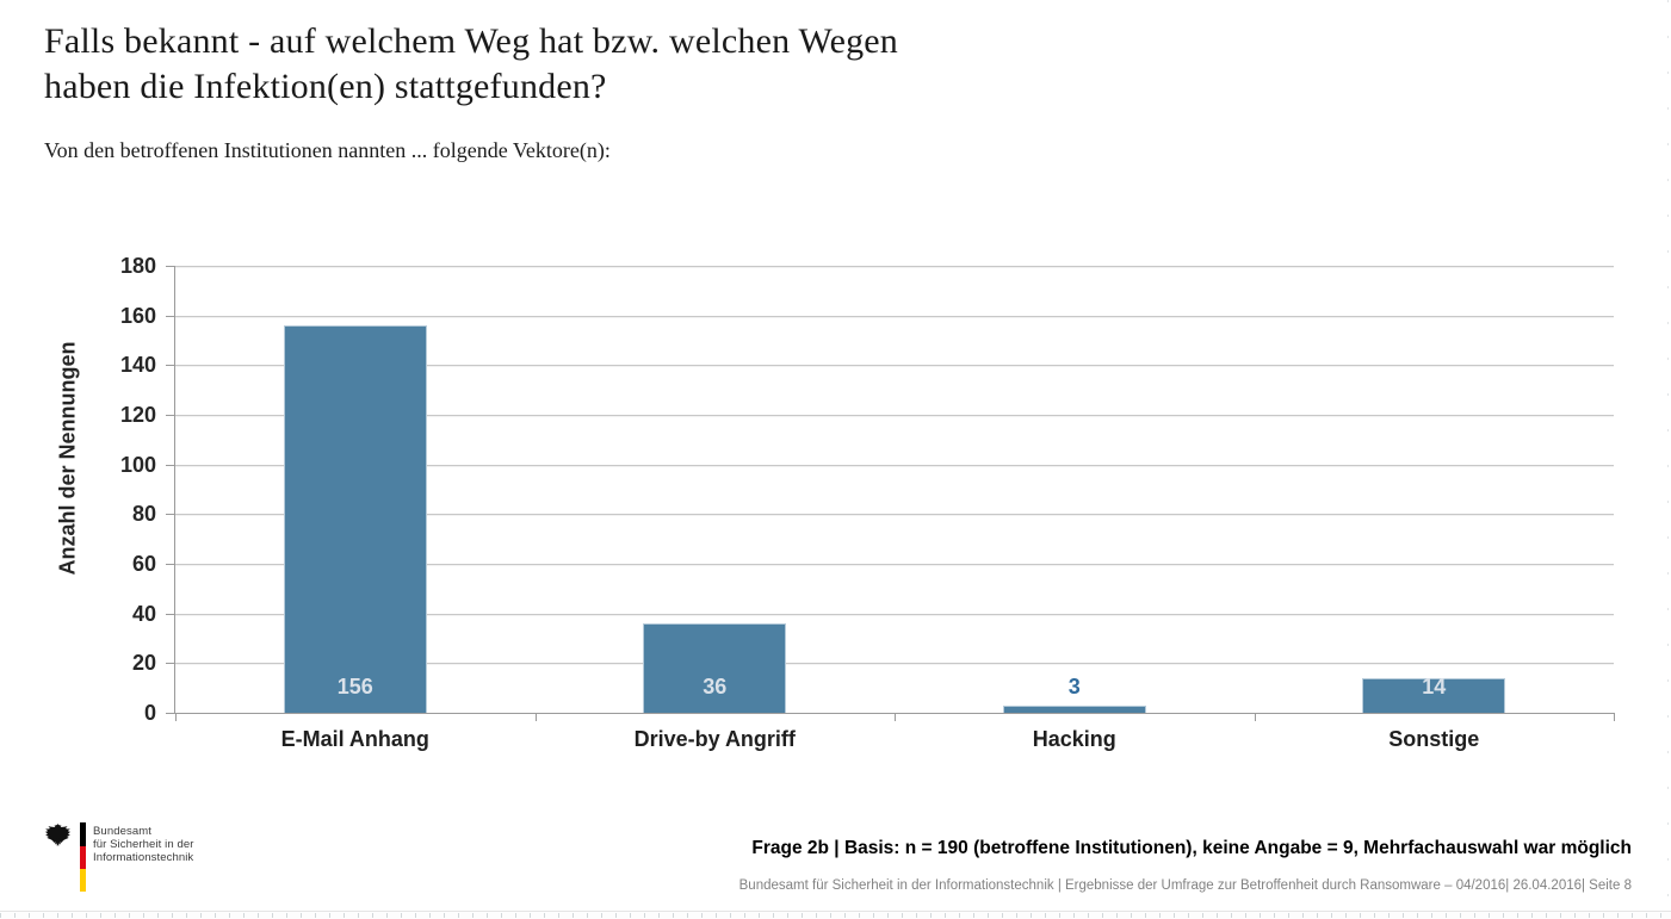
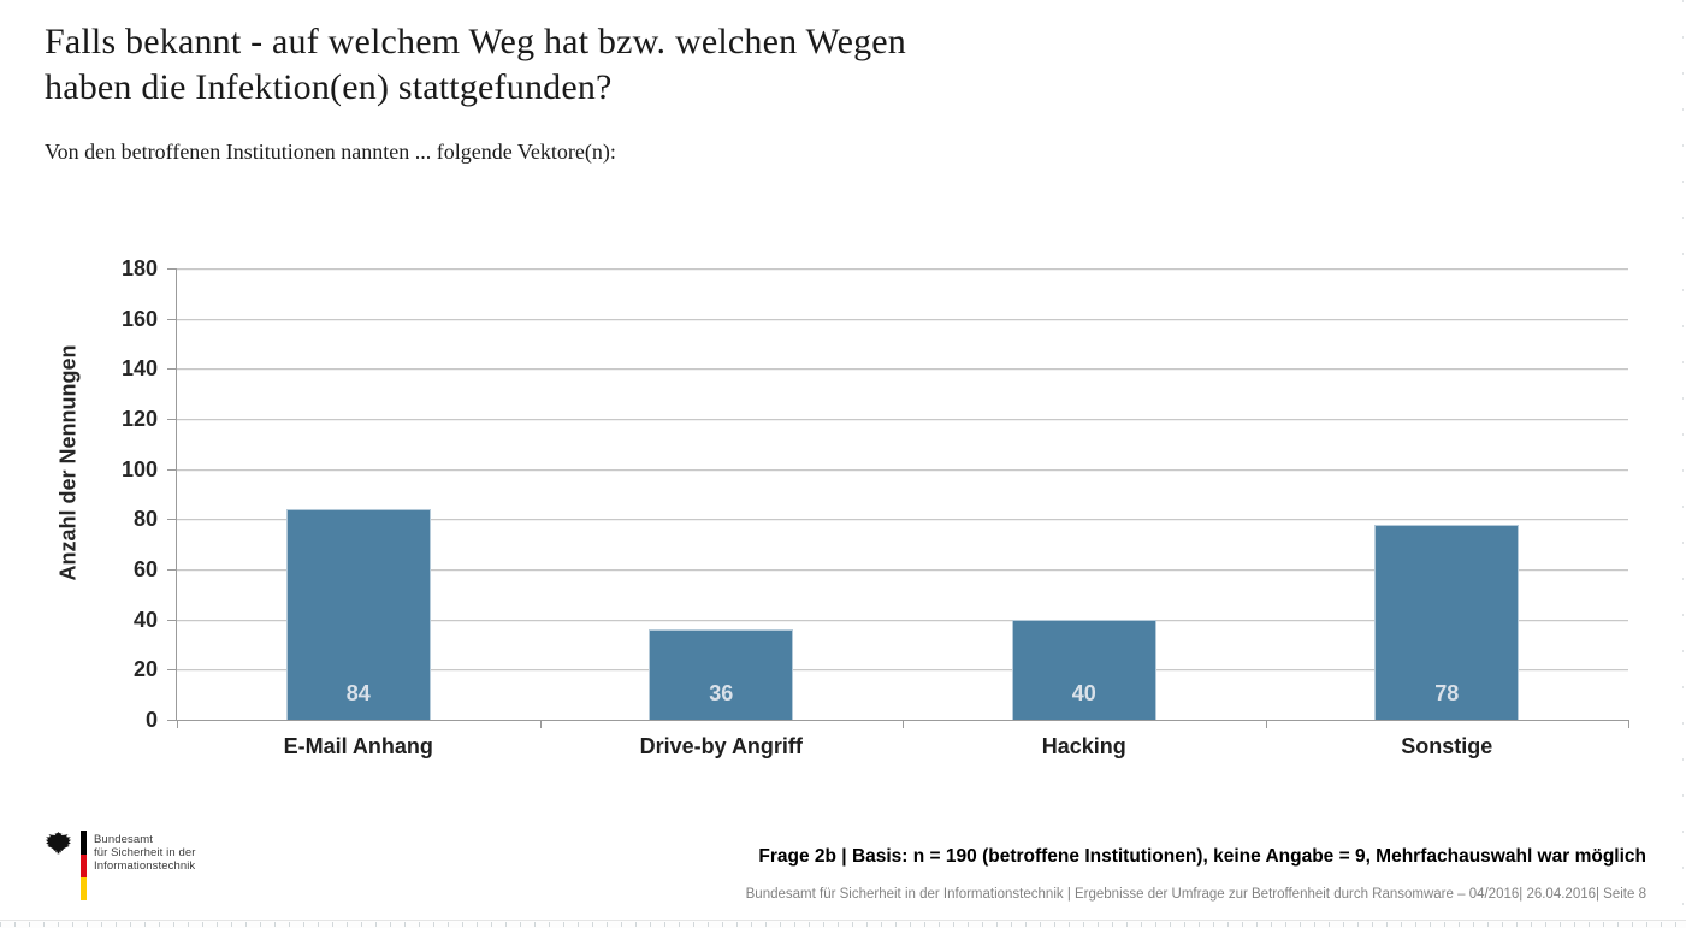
E-Mail Anhang: 156 -> 84
Hacking: 3 -> 40
Sonstige: 14 -> 78
